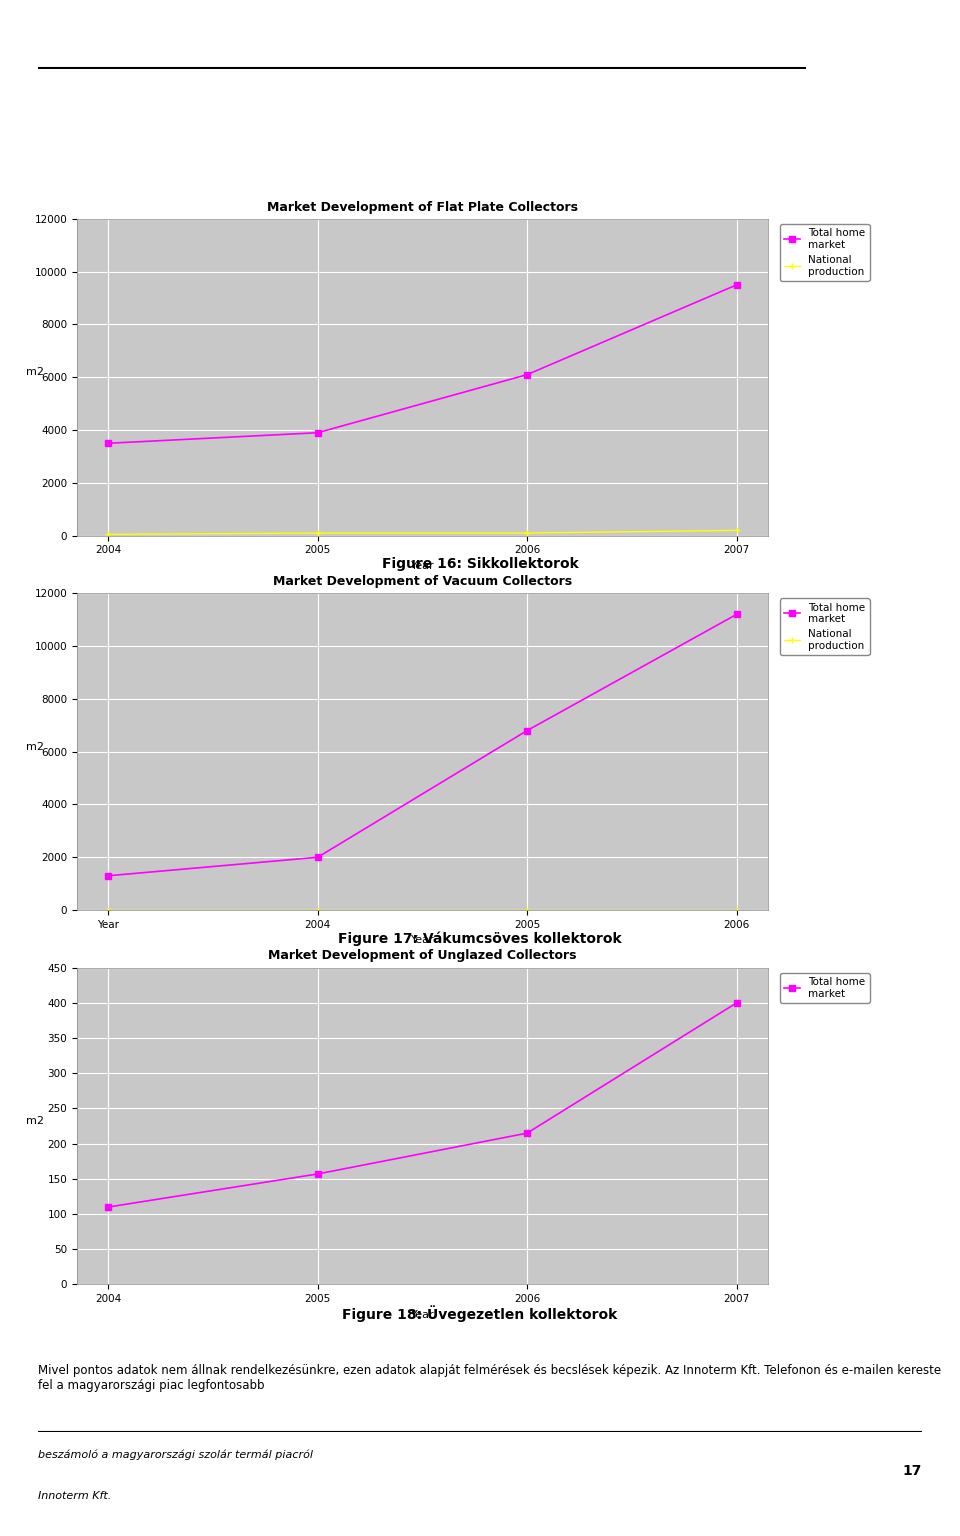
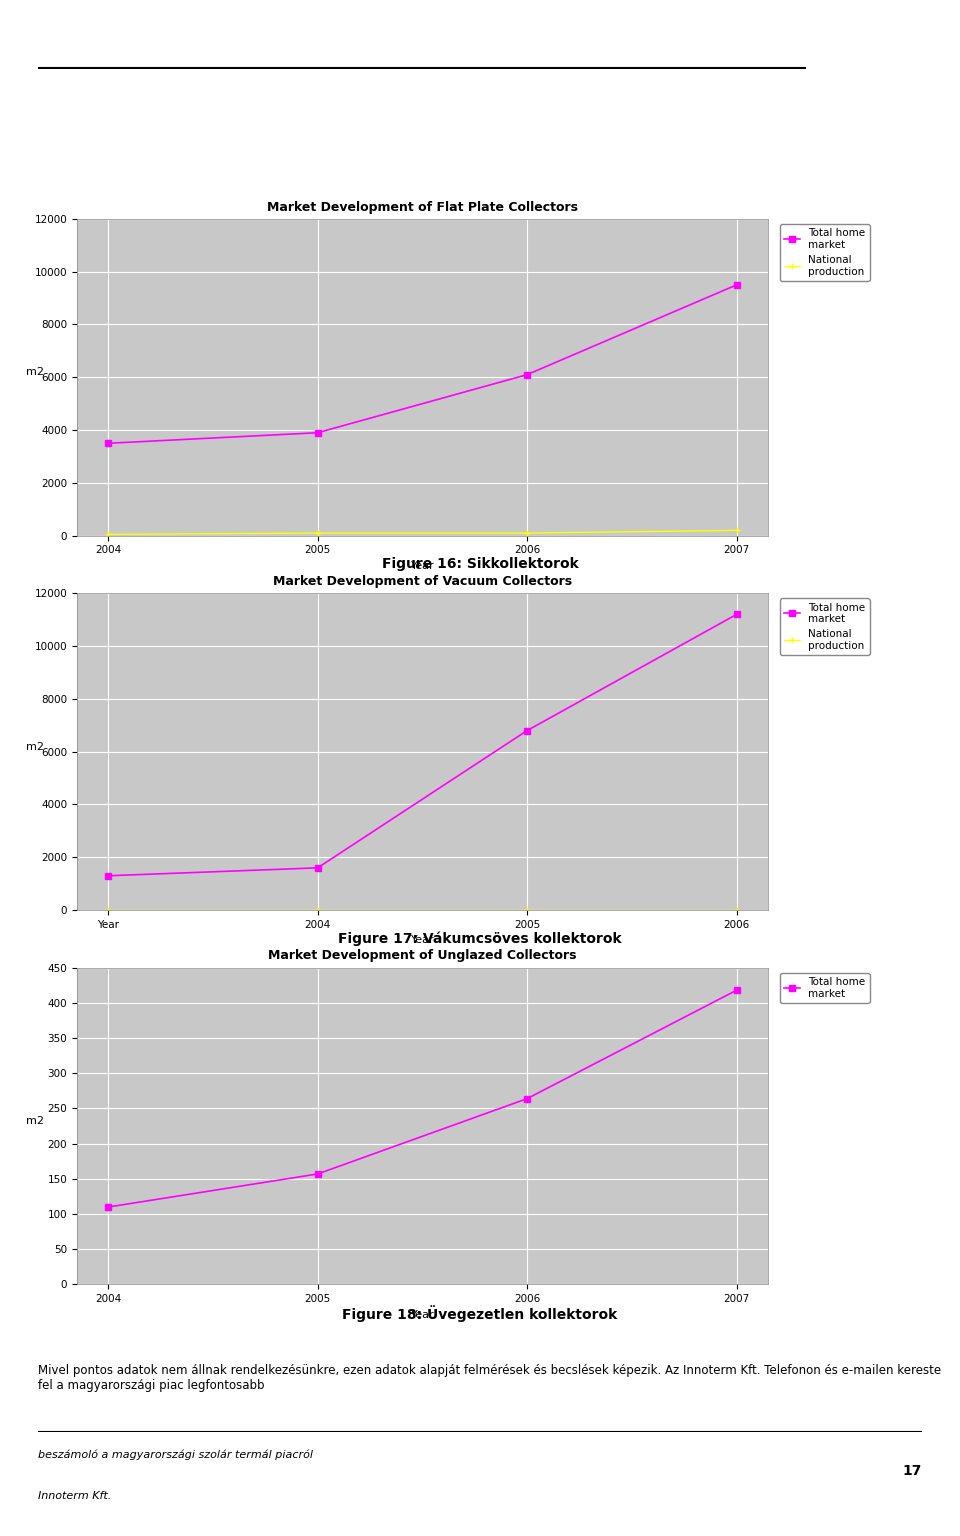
Market Development of Vacuum Collectors/Total home market/2004: 2000 -> 1600
Market Development of Unglazed Collectors/2006: 215 -> 264
Market Development of Unglazed Collectors/2007: 400 -> 418
